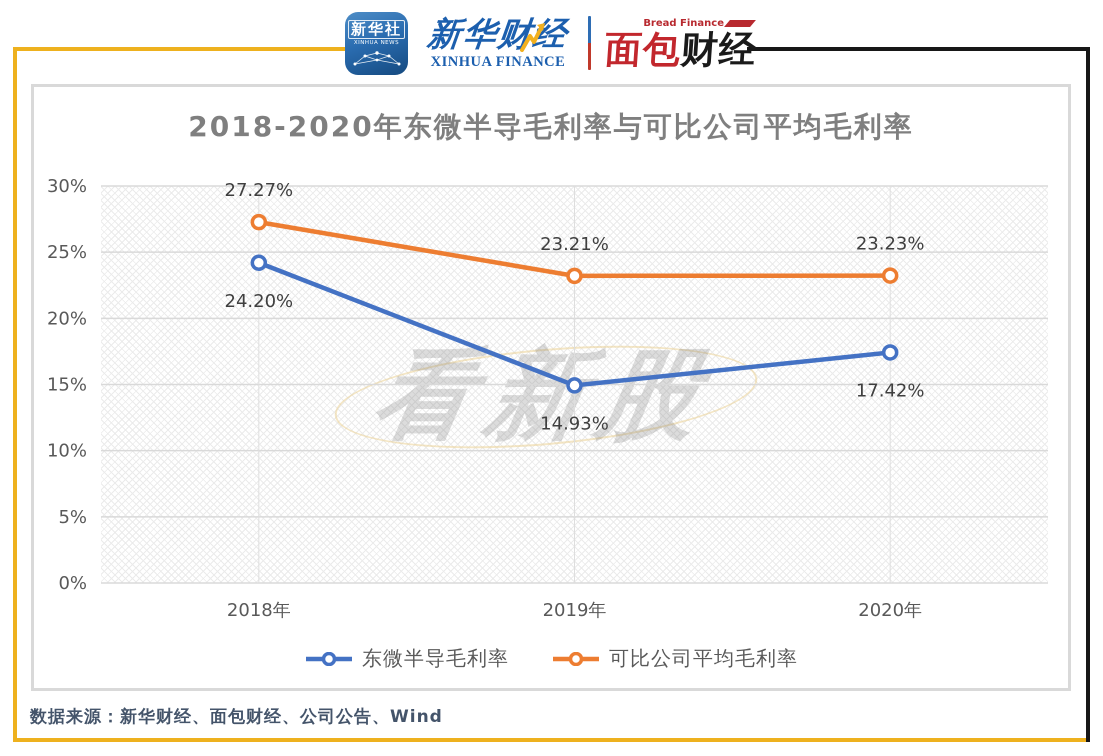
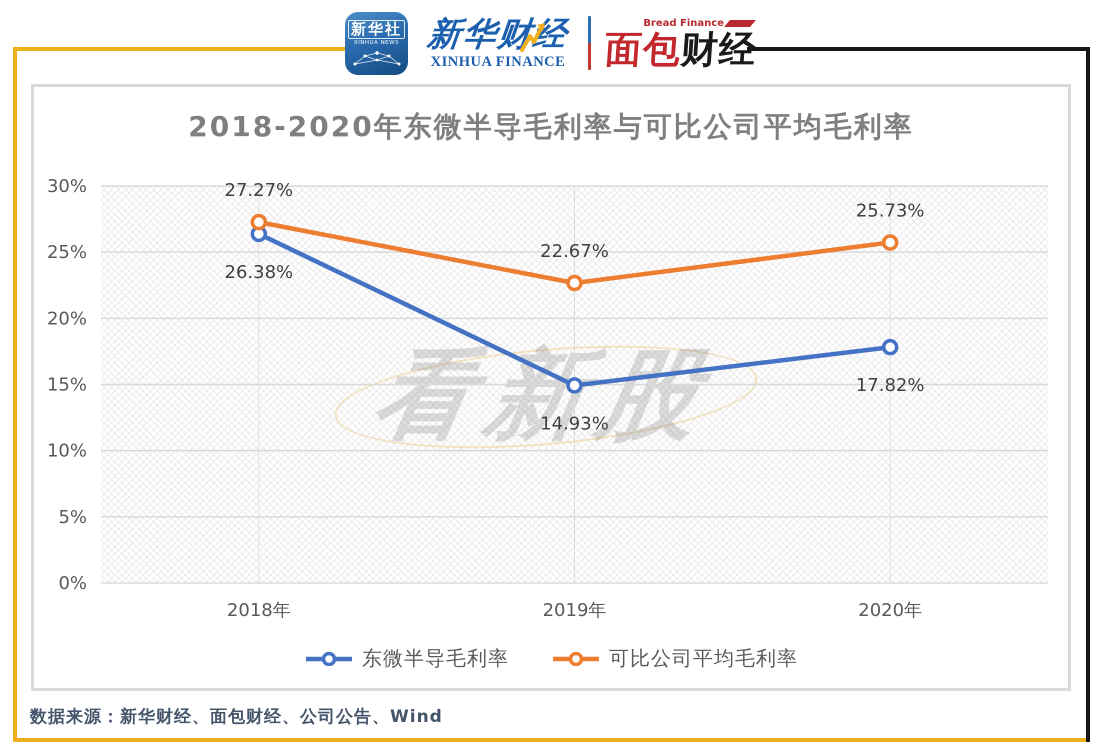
东微半导毛利率/2018年: 24.20% -> 26.38%
可比公司平均毛利率/2019年: 23.21% -> 22.67%
东微半导毛利率/2020年: 17.42% -> 17.82%
可比公司平均毛利率/2020年: 23.23% -> 25.73%
